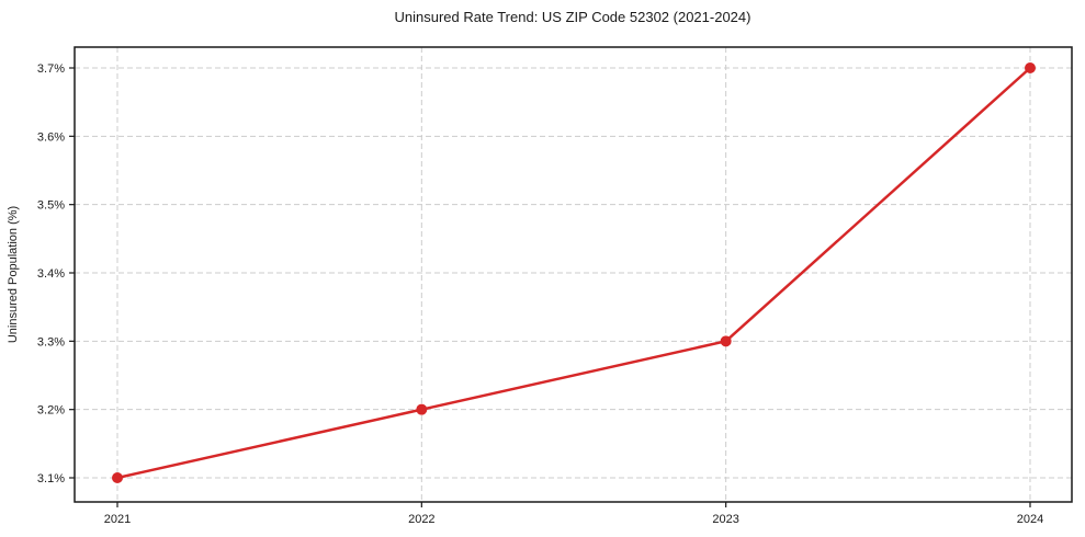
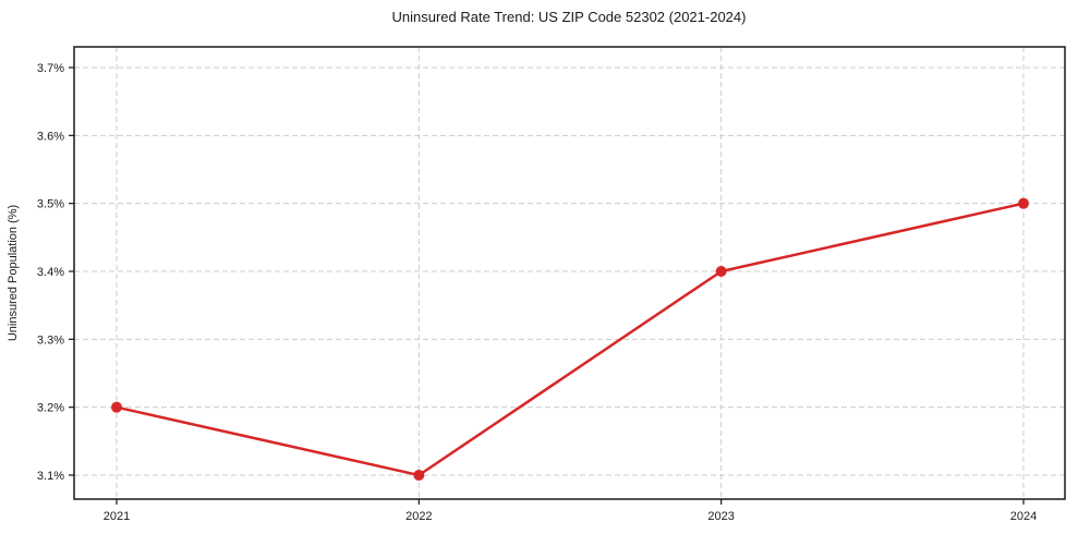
2021: 3.1% -> 3.2%
2022: 3.2% -> 3.1%
2023: 3.3% -> 3.4%
2024: 3.7% -> 3.5%
